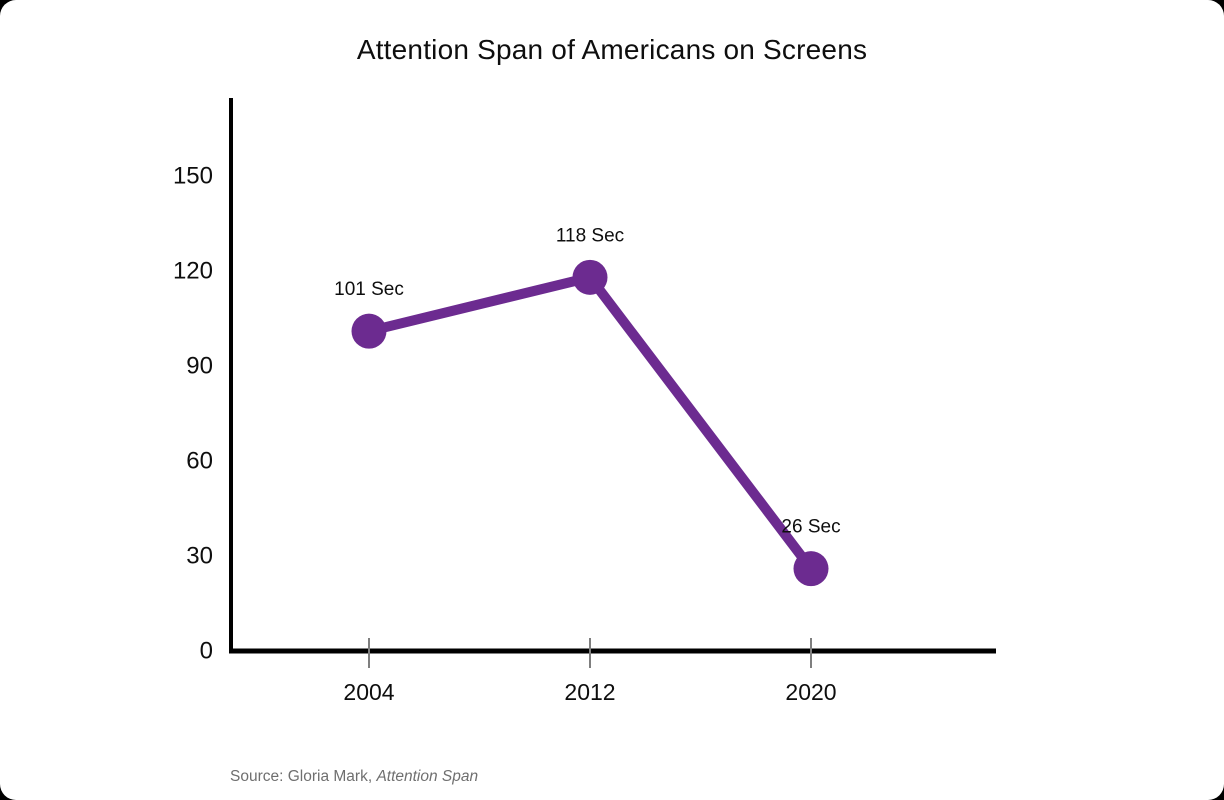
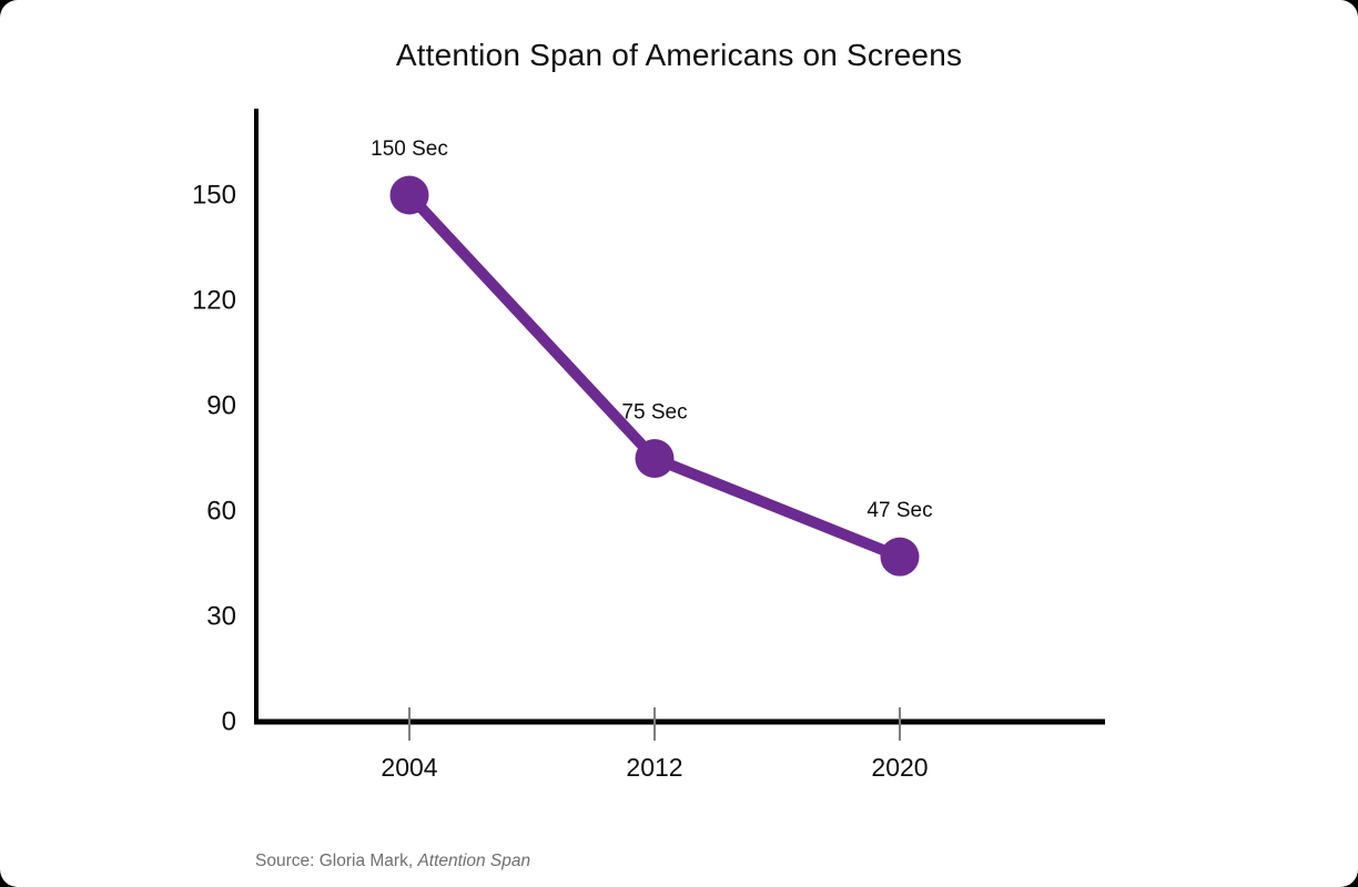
2004: 101 -> 150
2012: 118 -> 75
2020: 26 -> 47
